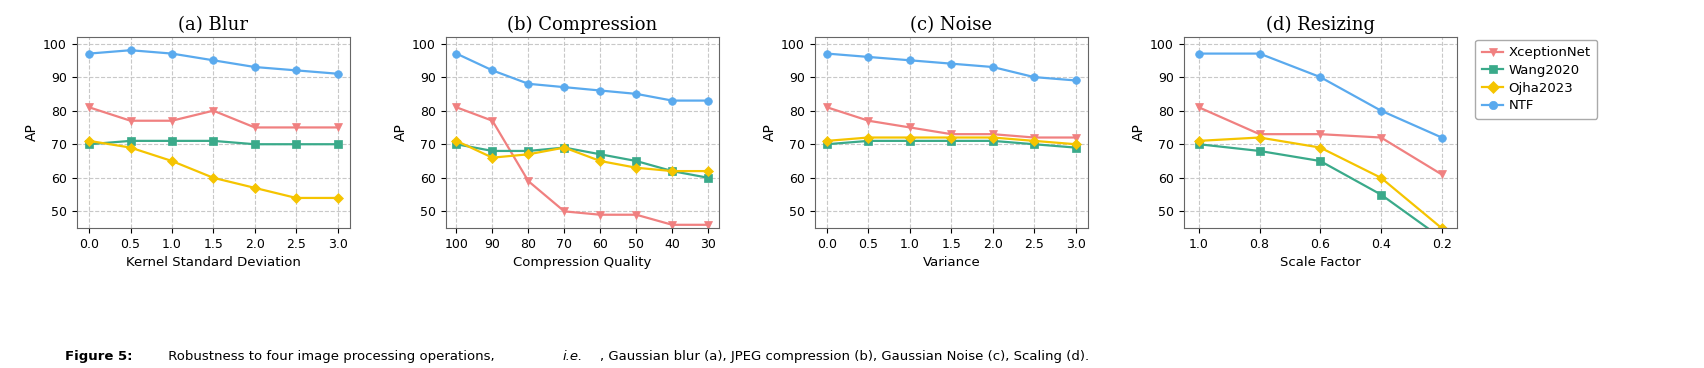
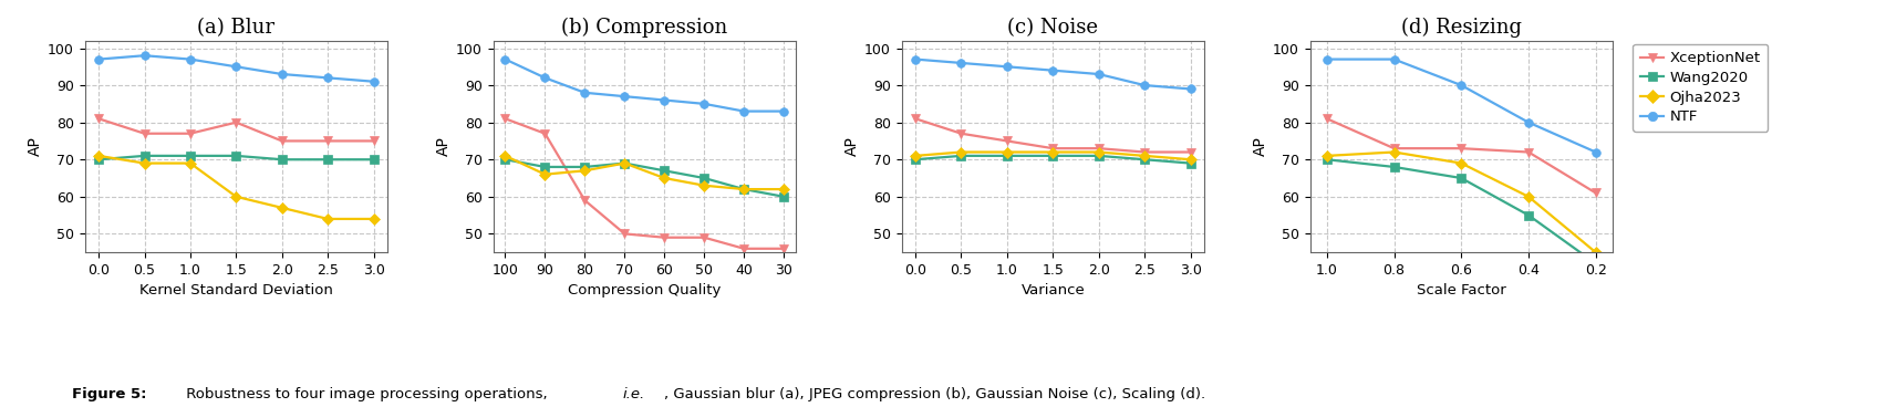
(a) Blur/Ojha2023/1.0: 65 -> 69
